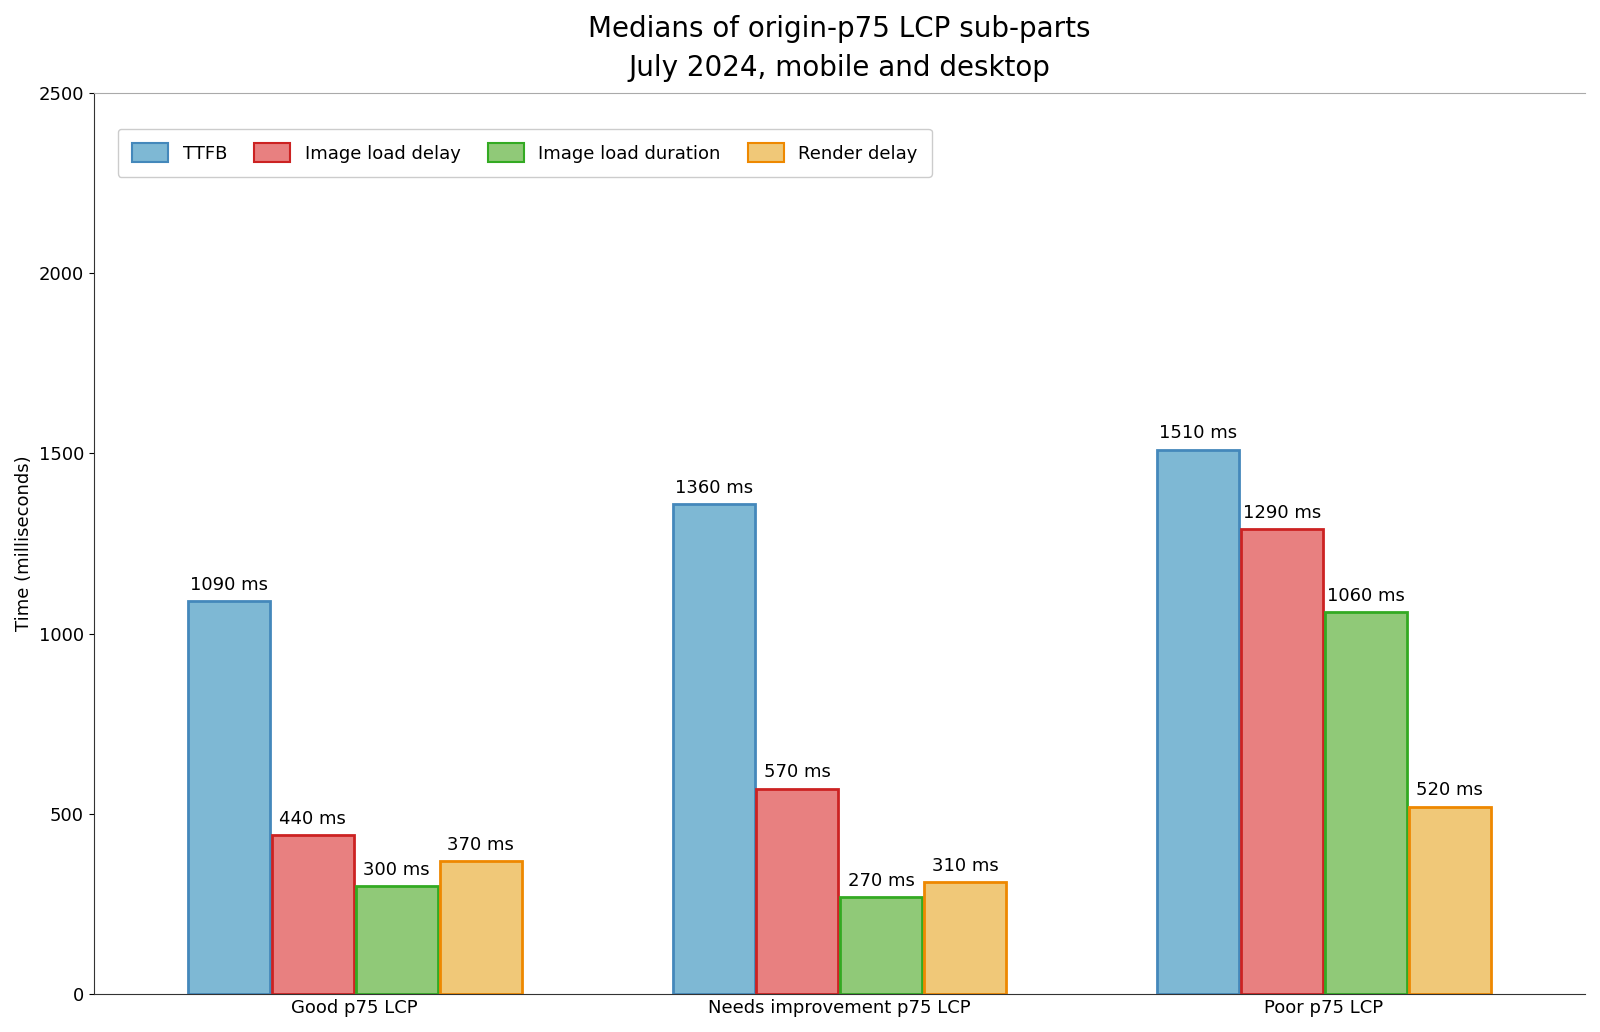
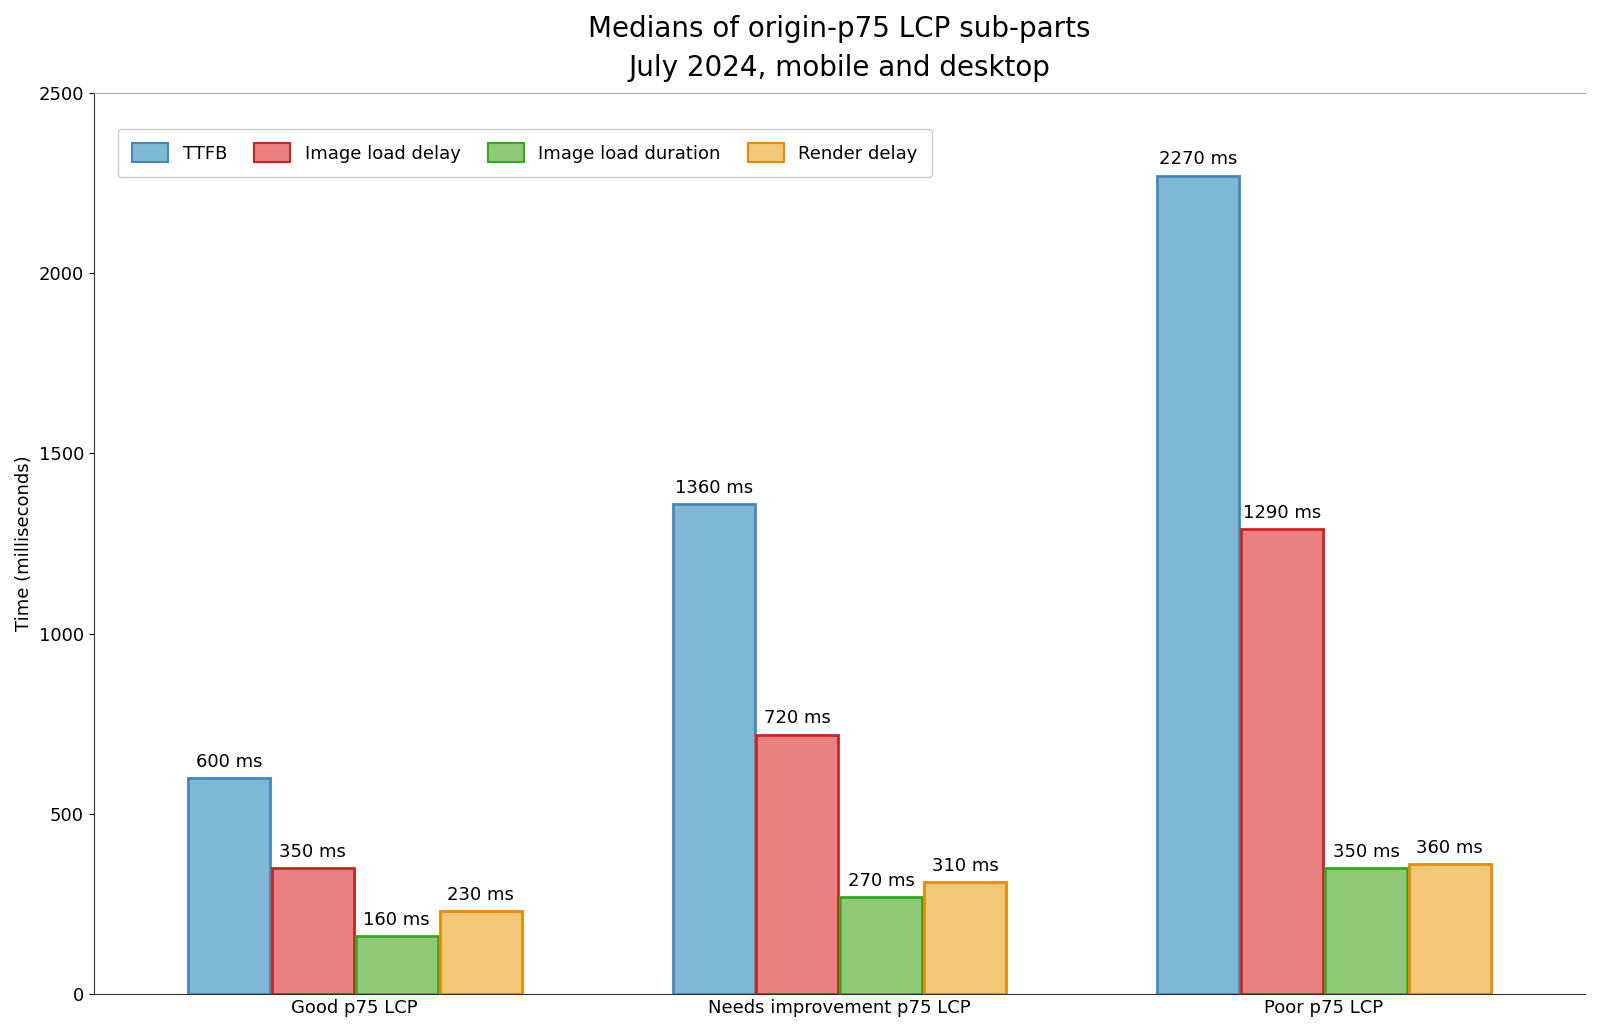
TTFB/Good p75 LCP: 1090 -> 600
Image load delay/Good p75 LCP: 440 -> 350
Image load duration/Good p75 LCP: 300 -> 160
Render delay/Good p75 LCP: 370 -> 230
Image load delay/Needs improvement p75 LCP: 570 -> 720
TTFB/Poor p75 LCP: 1510 -> 2270
Image load duration/Poor p75 LCP: 1060 -> 350
Render delay/Poor p75 LCP: 520 -> 360
